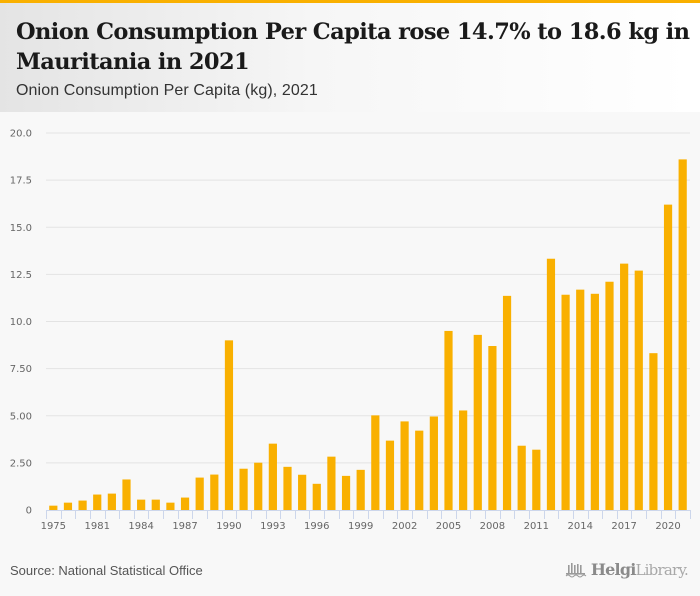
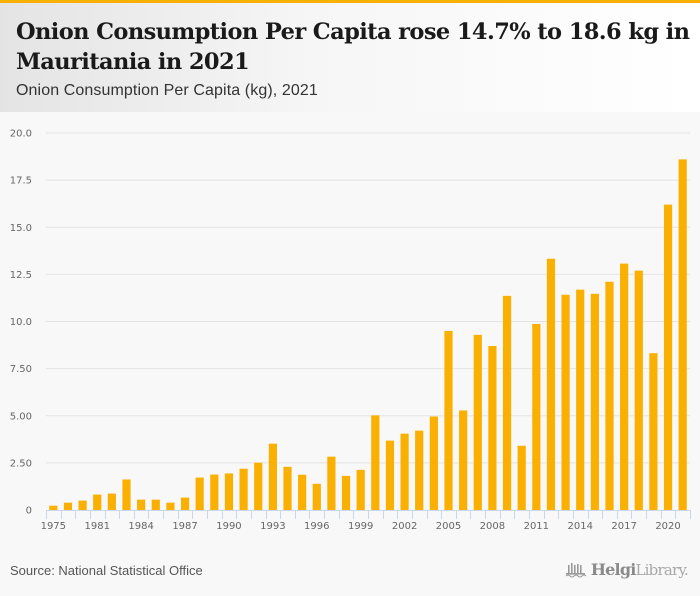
1990: 9.0 -> 1.9
2002: 4.7 -> 4.0
2011: 3.2 -> 9.9
